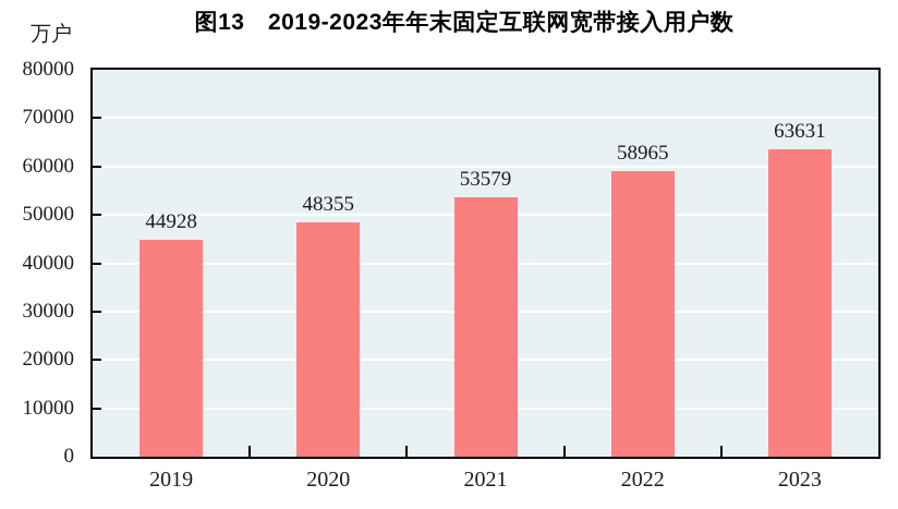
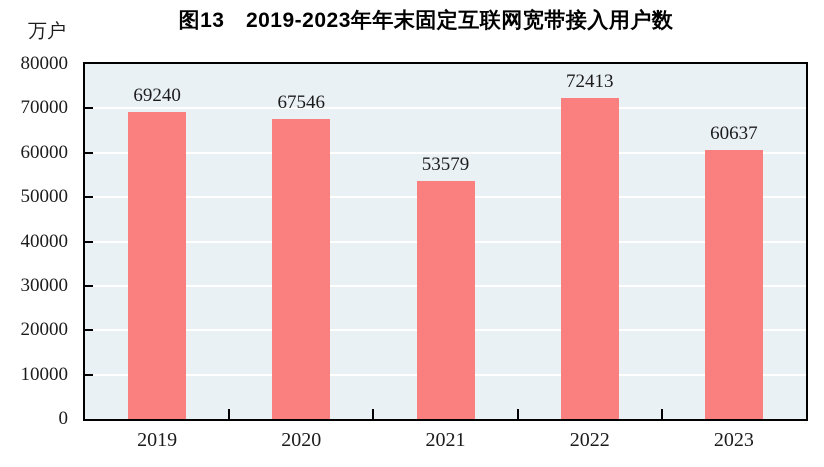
2019: 44928 -> 69240
2020: 48355 -> 67546
2022: 58965 -> 72413
2023: 63631 -> 60637
